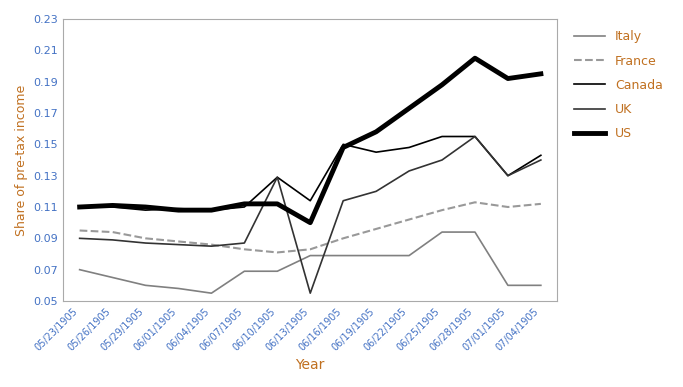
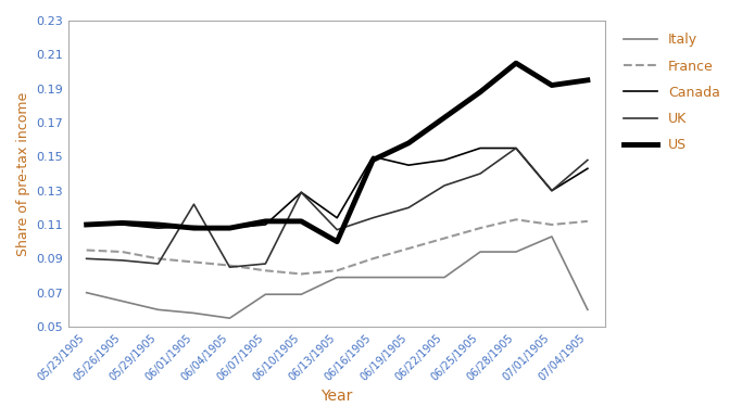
UK/06/01/1905: 0.086 -> 0.122
UK/06/13/1905: 0.055 -> 0.107
Italy/07/01/1905: 0.060 -> 0.103
UK/07/04/1905: 0.140 -> 0.148
